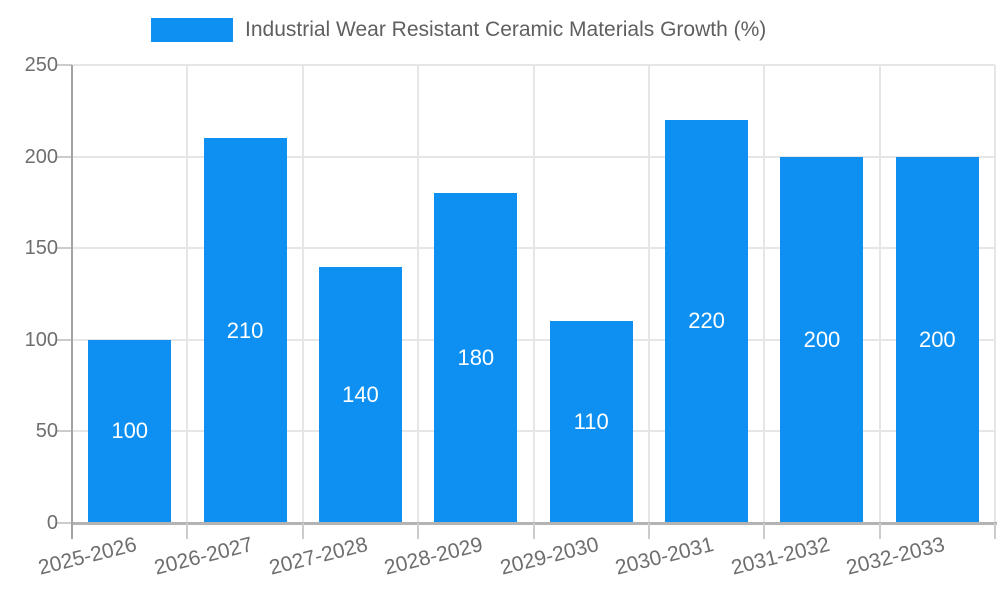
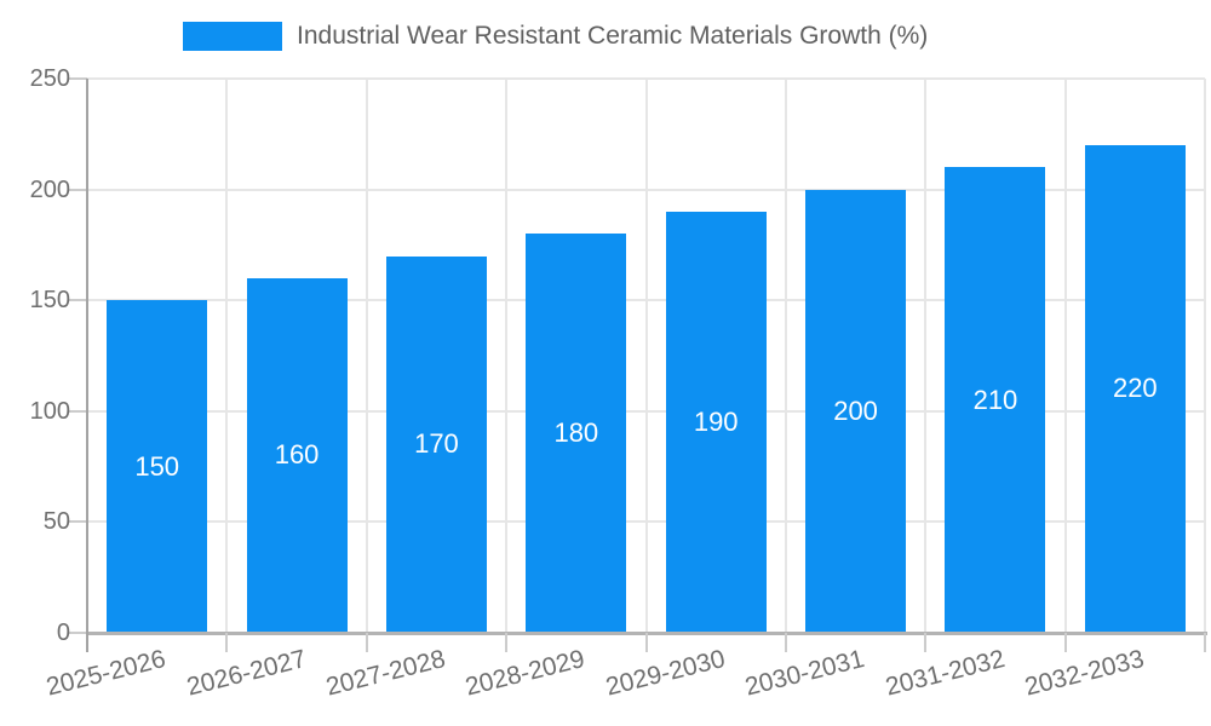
2025-2026: 100 -> 150
2026-2027: 210 -> 160
2027-2028: 140 -> 170
2029-2030: 110 -> 190
2030-2031: 220 -> 200
2031-2032: 200 -> 210
2032-2033: 200 -> 220
